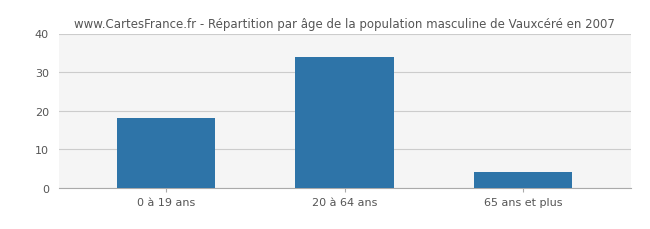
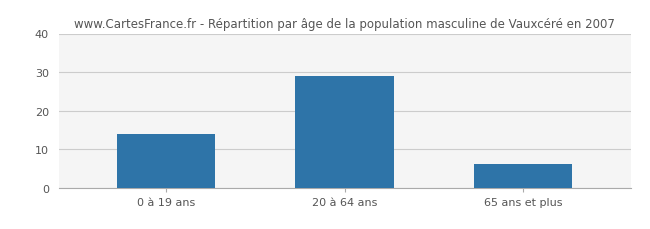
0 à 19 ans: 18 -> 14
20 à 64 ans: 34 -> 29
65 ans et plus: 4 -> 6
